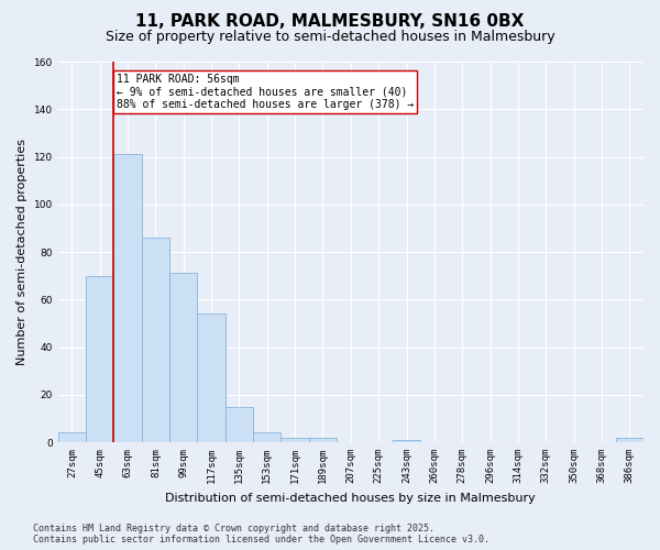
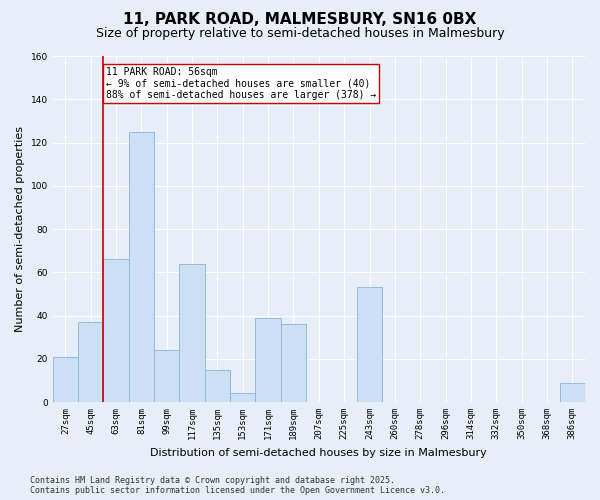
27sqm: 4 -> 21
45sqm: 70 -> 37
63sqm: 121 -> 66
81sqm: 86 -> 125
99sqm: 71 -> 24
117sqm: 54 -> 64
171sqm: 2 -> 39
189sqm: 2 -> 36
243sqm: 1 -> 53
386sqm: 2 -> 9
